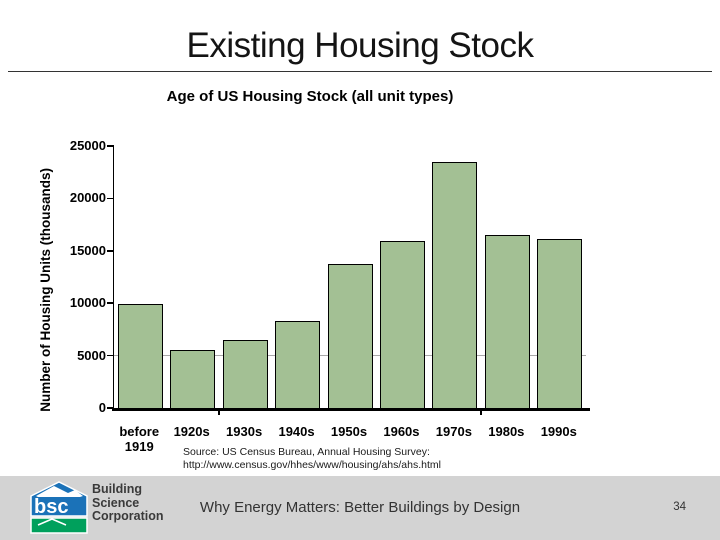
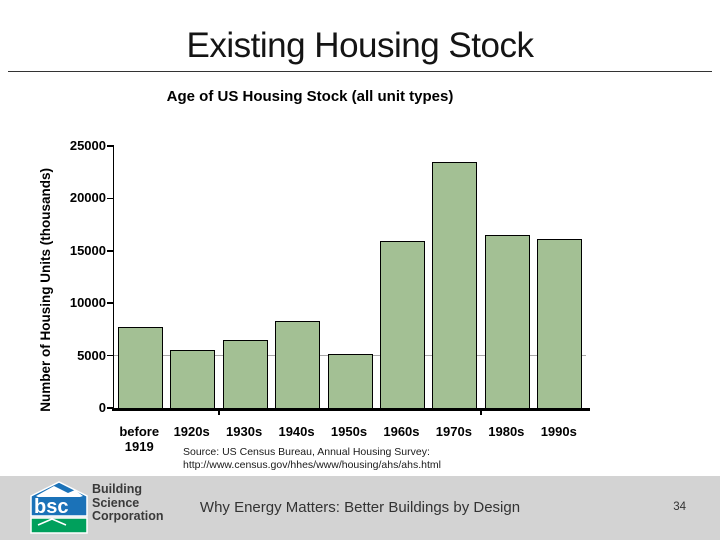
before 1919: 9900 -> 7700
1950s: 13700 -> 5200
